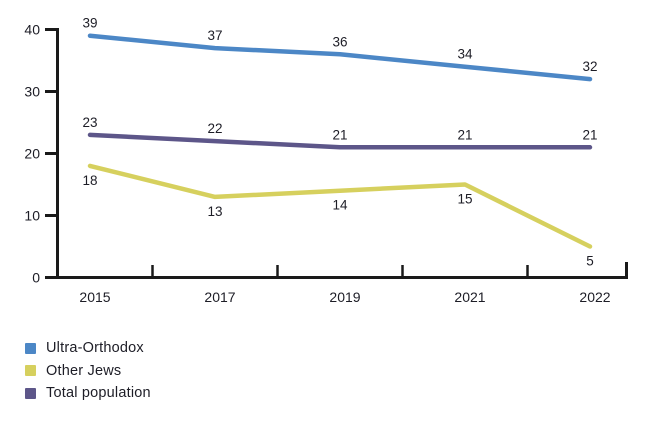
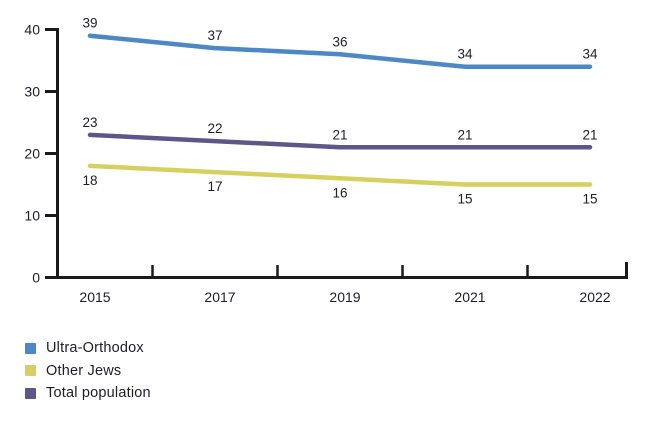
Other Jews/2017: 13 -> 17
Other Jews/2019: 14 -> 16
Ultra-Orthodox/2022: 32 -> 34
Other Jews/2022: 5 -> 15
